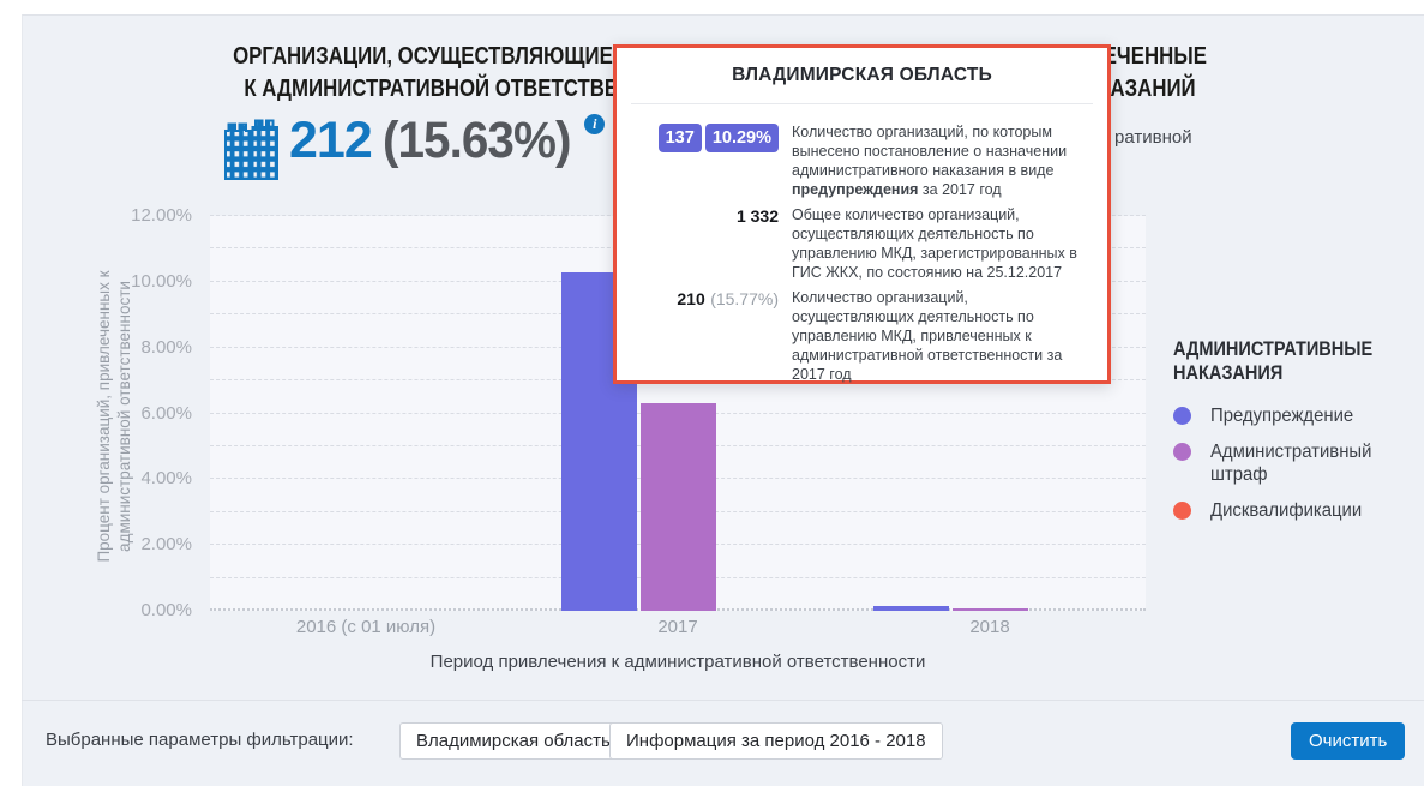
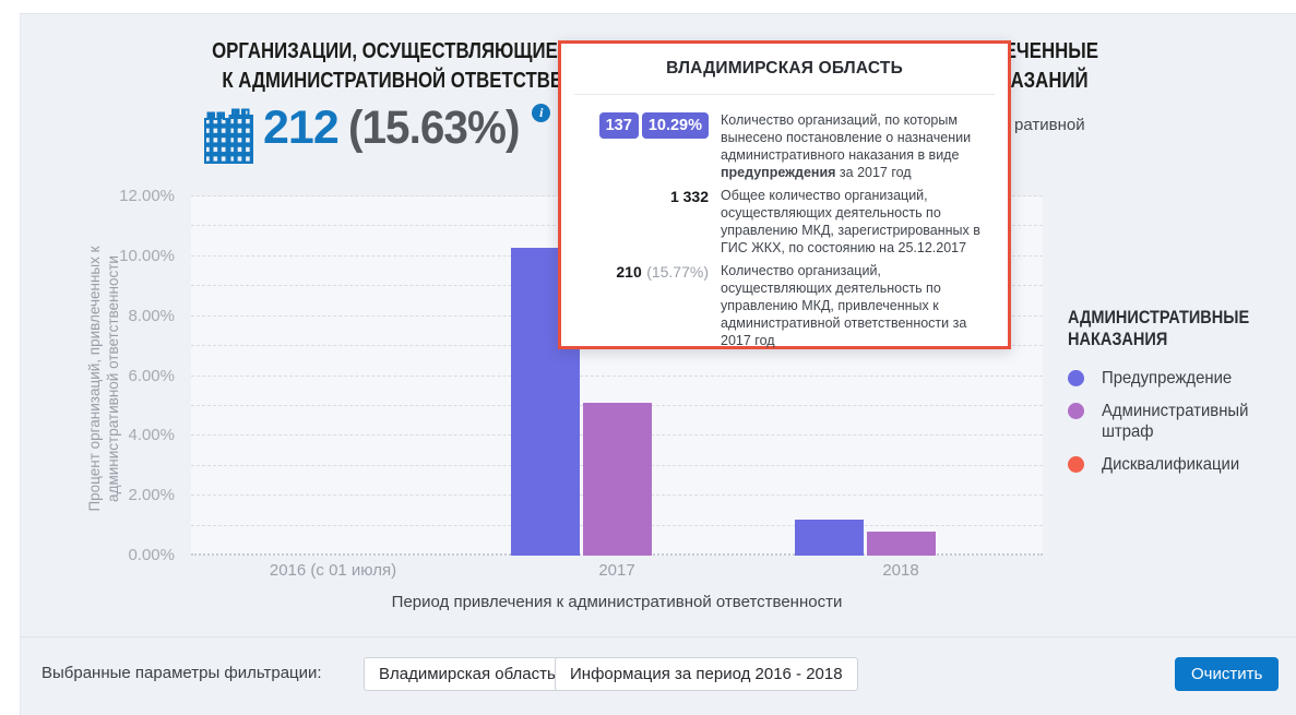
Административный штраф/2017: 6.3% -> 5.1%
Предупреждение/2018: 0.1% -> 1.2%
Административный штраф/2018: 0.1% -> 0.8%
